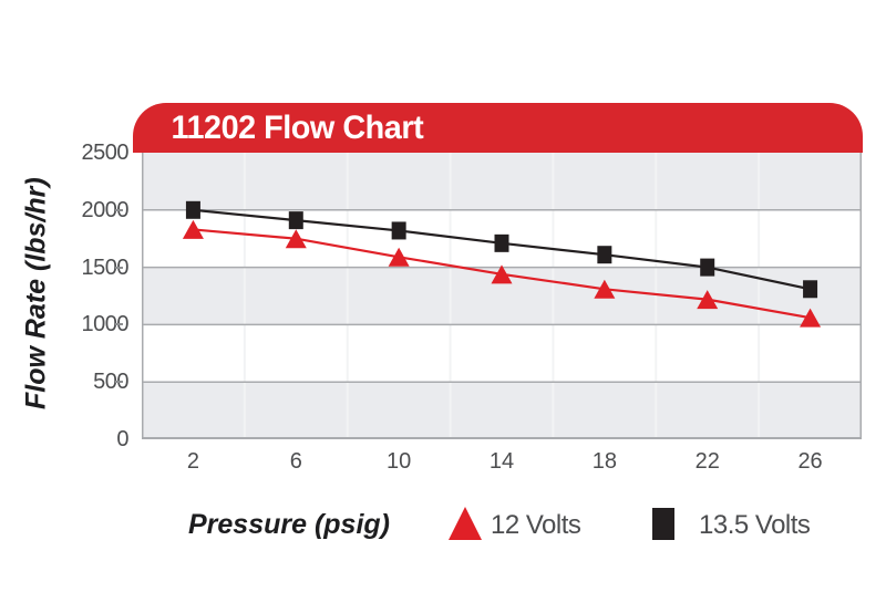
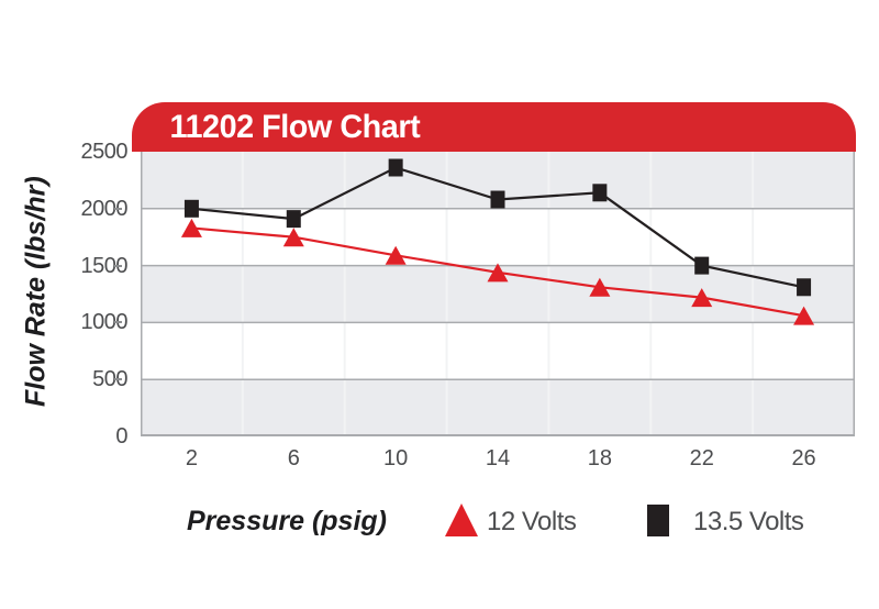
13.5 Volts/10: 1820 -> 2360
13.5 Volts/14: 1710 -> 2080
13.5 Volts/18: 1610 -> 2140
